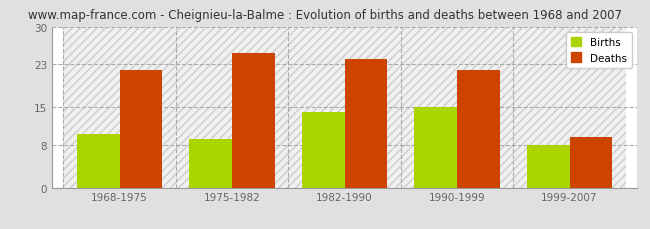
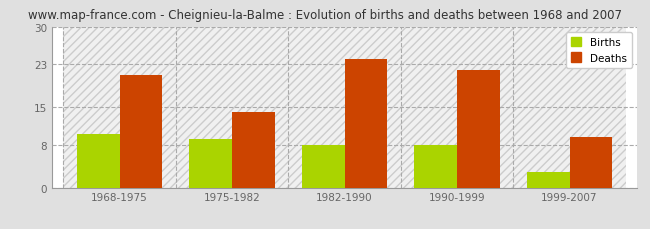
Deaths/1968-1975: 22.0 -> 21.0
Deaths/1975-1982: 25.0 -> 14.0
Births/1982-1990: 14 -> 8
Births/1990-1999: 15 -> 8
Births/1999-2007: 8 -> 3
